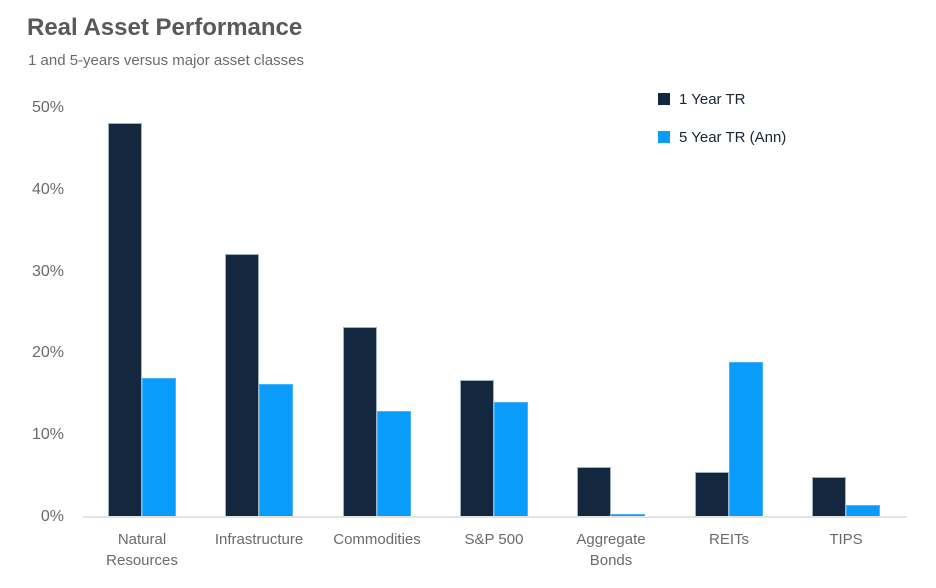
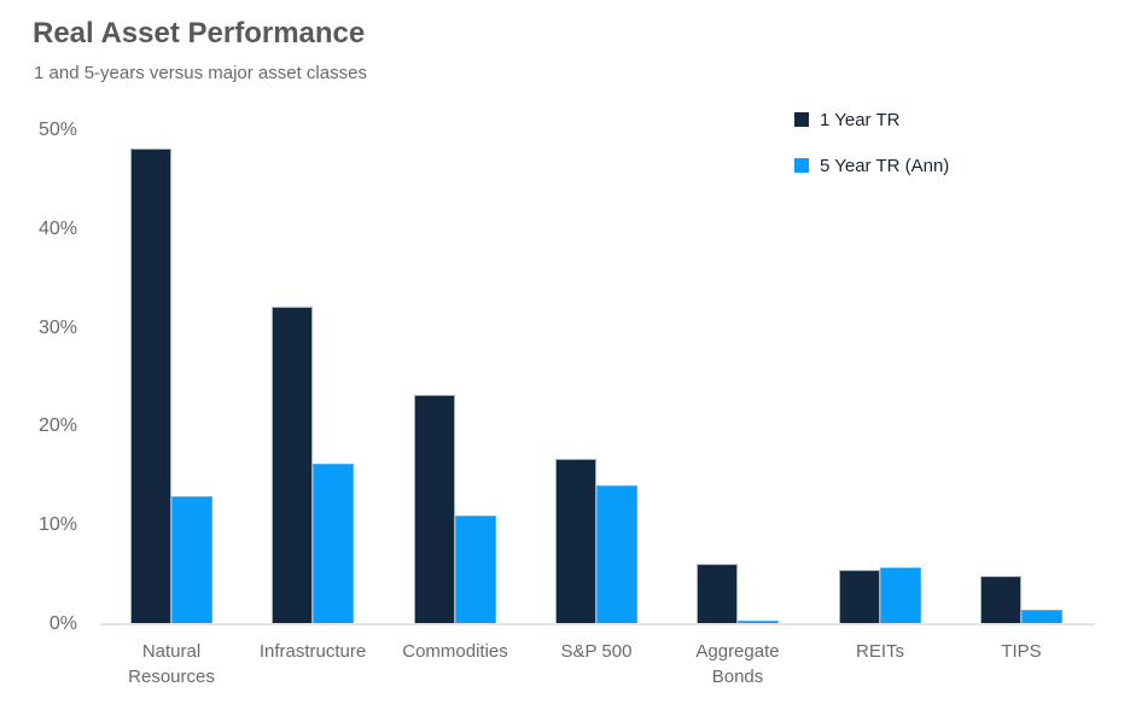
5 Year TR (Ann)/Natural Resources: 17% -> 13%
5 Year TR (Ann)/Commodities: 13% -> 11%
5 Year TR (Ann)/REITs: 19% -> 6%
